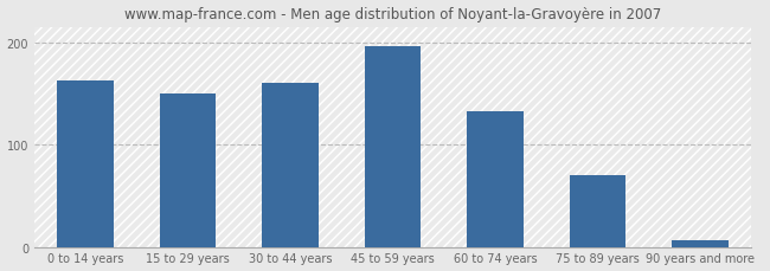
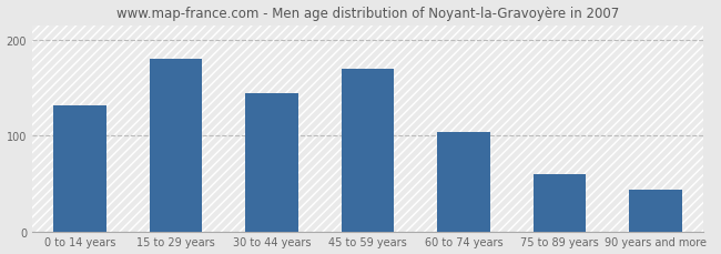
0 to 14 years: 163 -> 132
15 to 29 years: 150 -> 180
30 to 44 years: 160 -> 144
45 to 59 years: 196 -> 170
60 to 74 years: 133 -> 104
75 to 89 years: 70 -> 60
90 years and more: 7 -> 44
